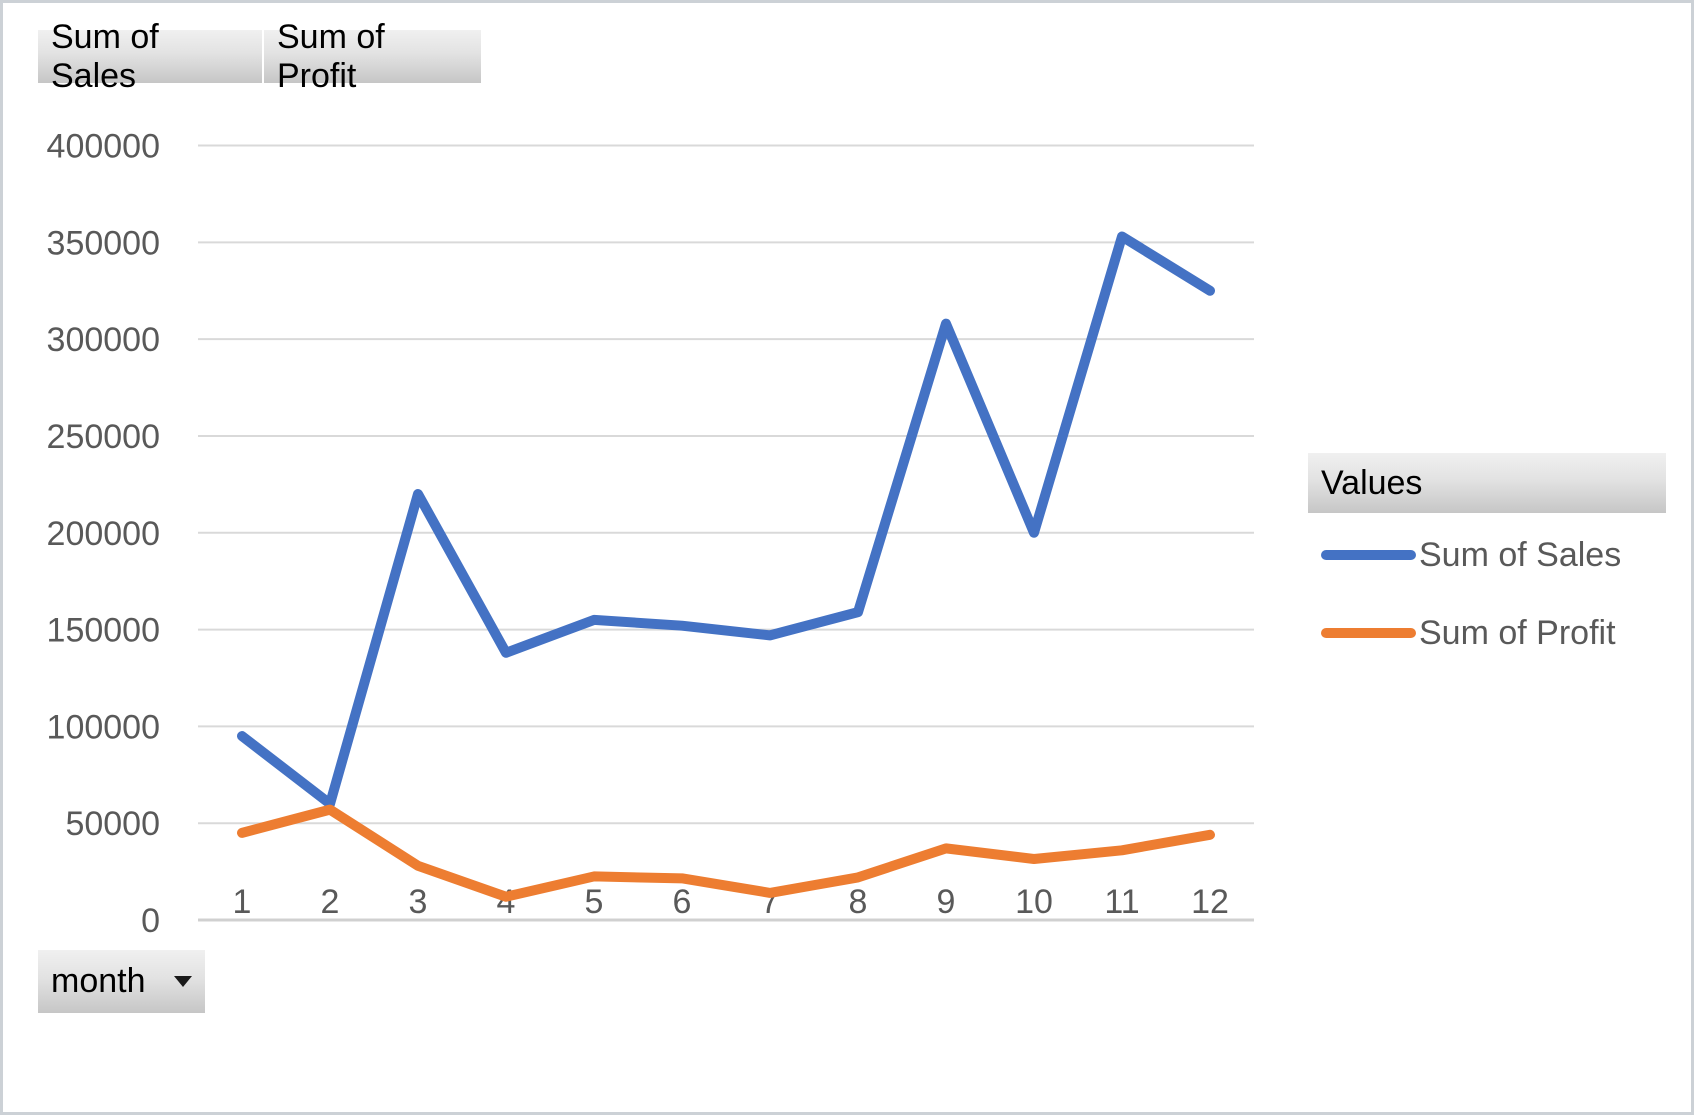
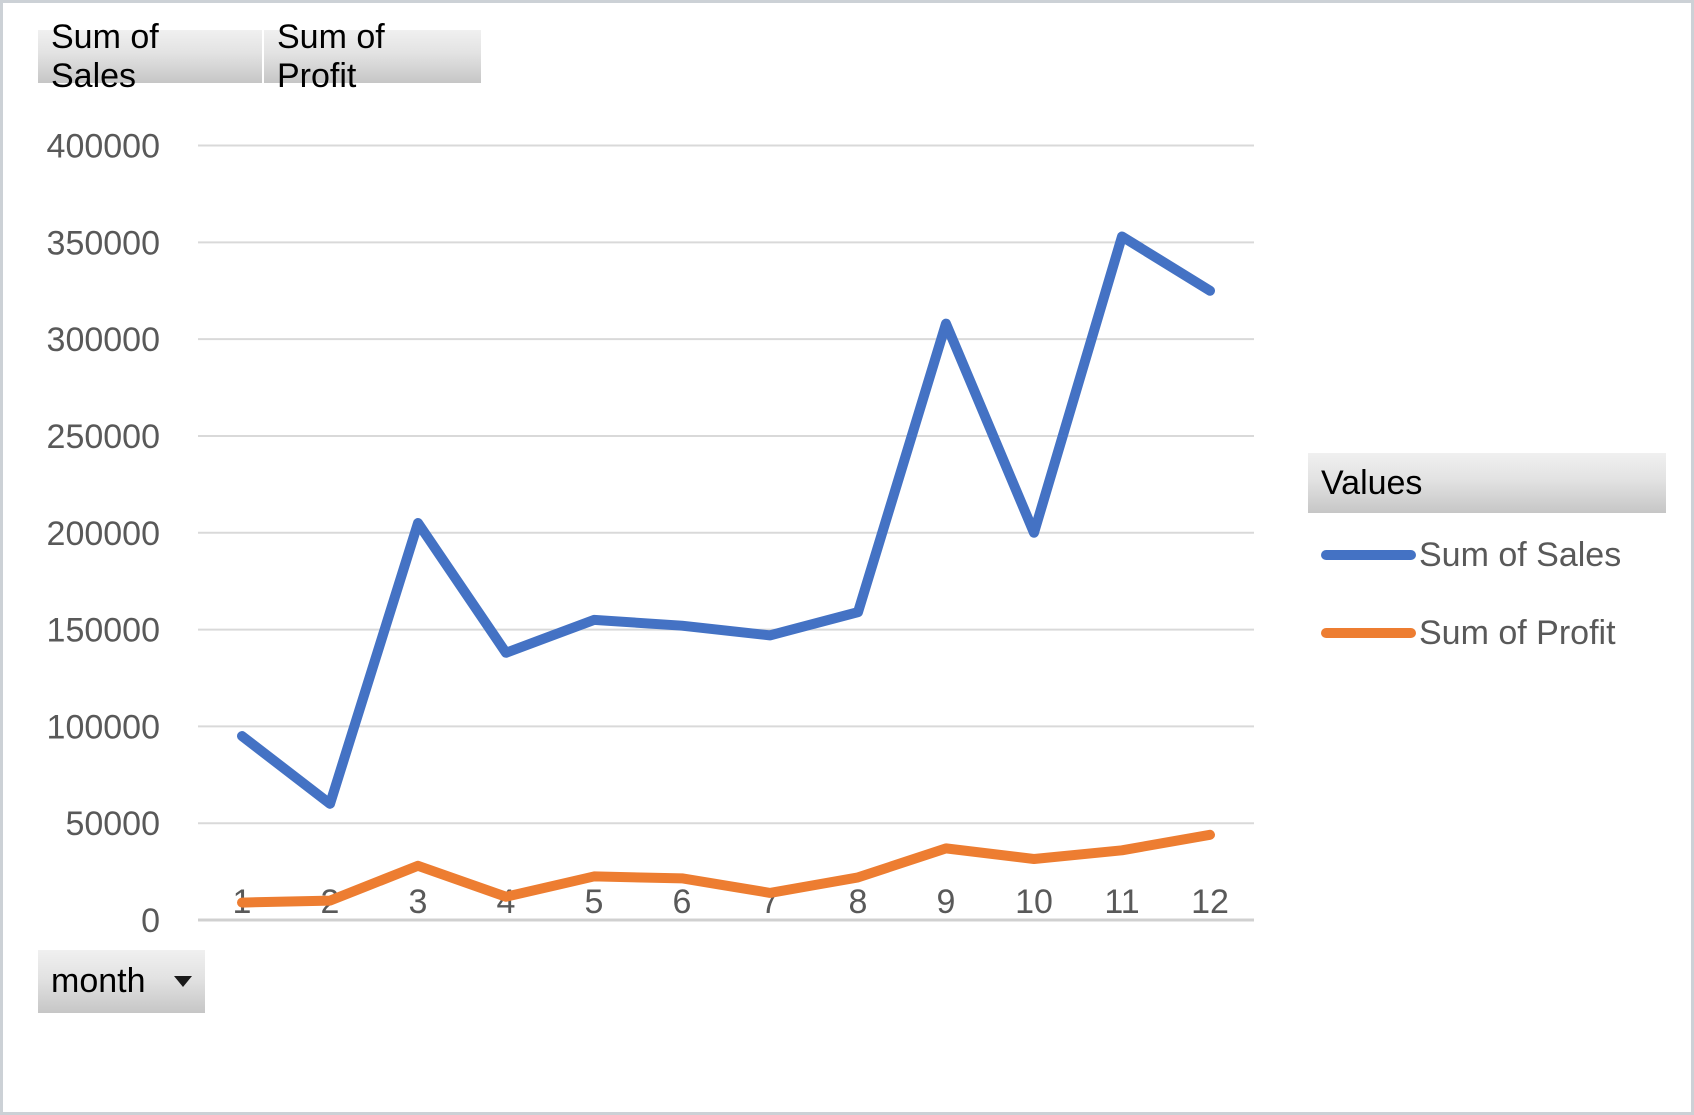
Sum of Profit/1: 45000 -> 9000
Sum of Profit/2: 57000 -> 10000
Sum of Sales/3: 220000 -> 205000
